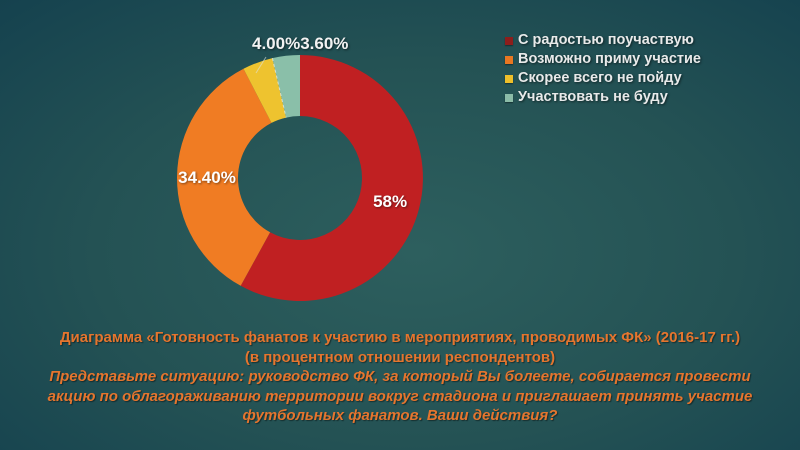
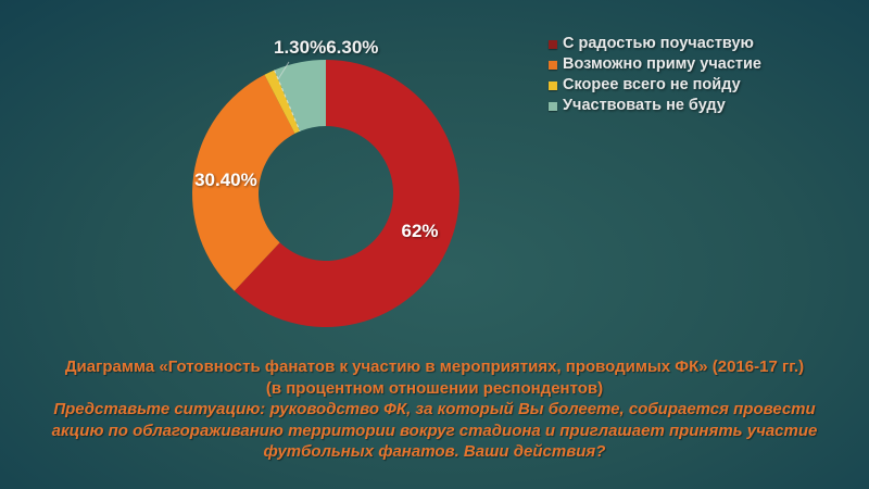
С радостью поучаствую: 58% -> 62%
Возможно приму участие: 34.40% -> 30.40%
Скорее всего не пойду: 4.00% -> 1.30%
Участвовать не буду: 3.60% -> 6.30%
